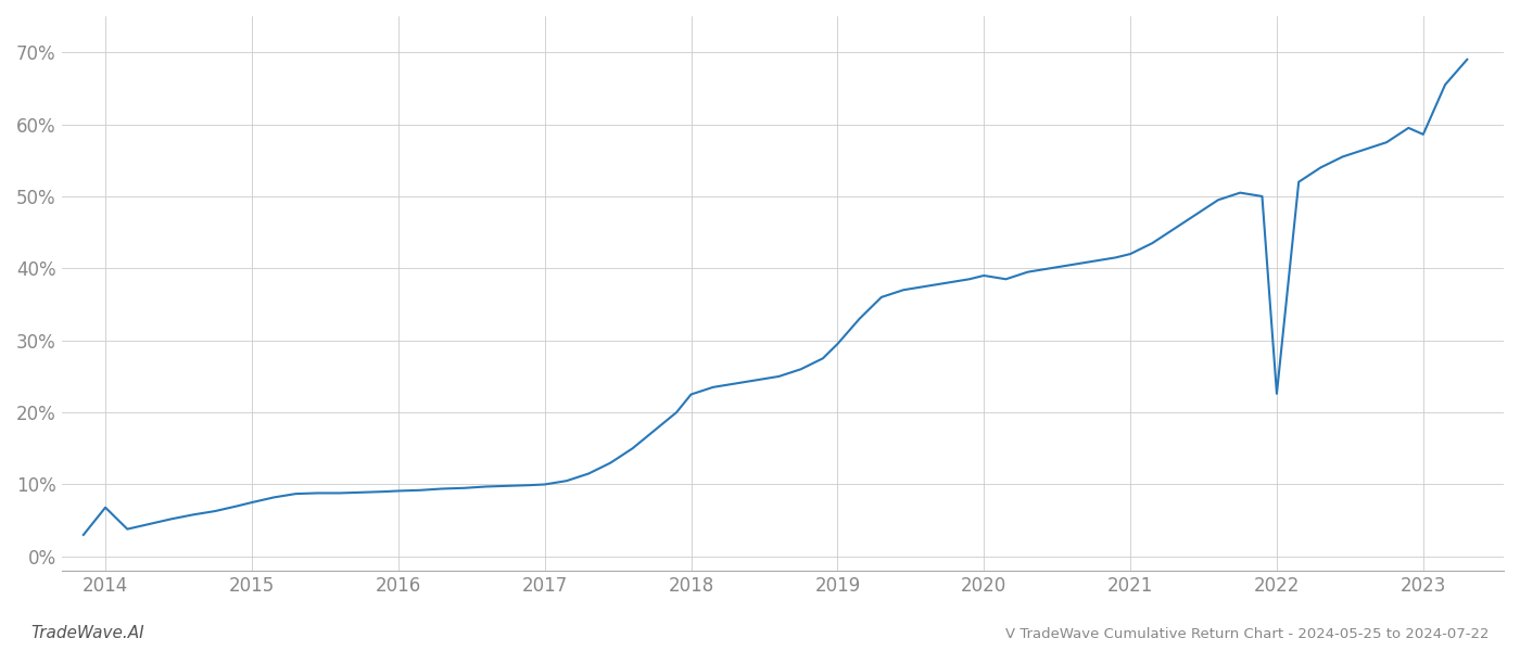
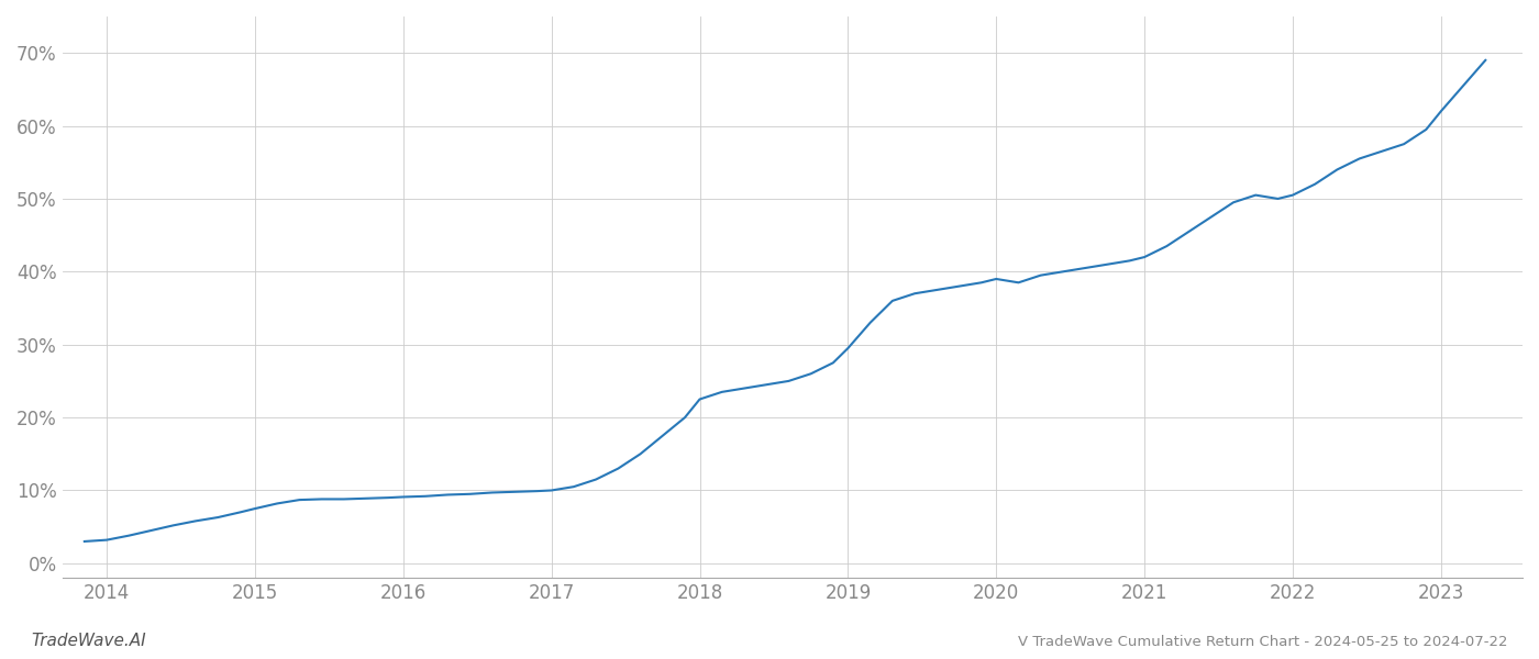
2014: 6.8% -> 3.2%
2022: 22.6% -> 50.5%
2023: 58.6% -> 62.0%
